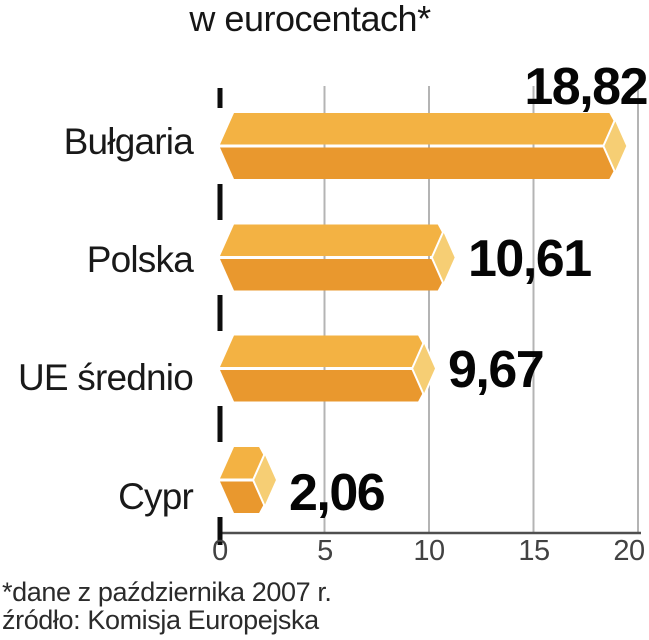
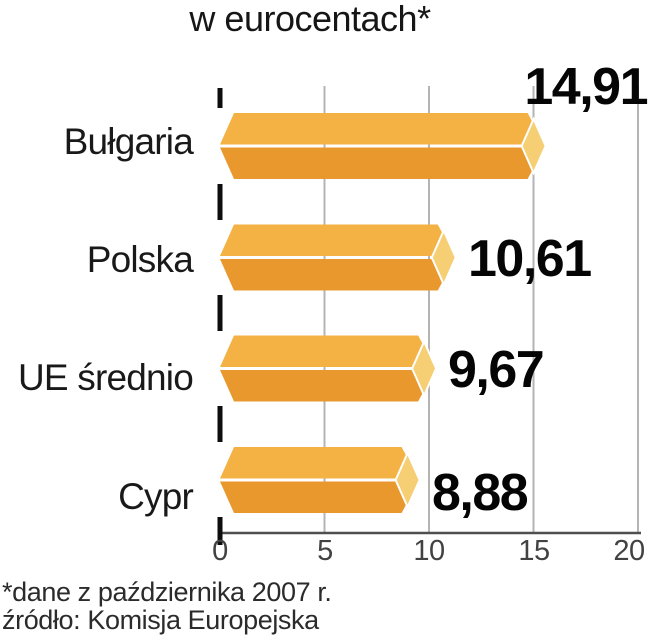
Bułgaria: 18,82 -> 14,91
Cypr: 2,06 -> 8,88
